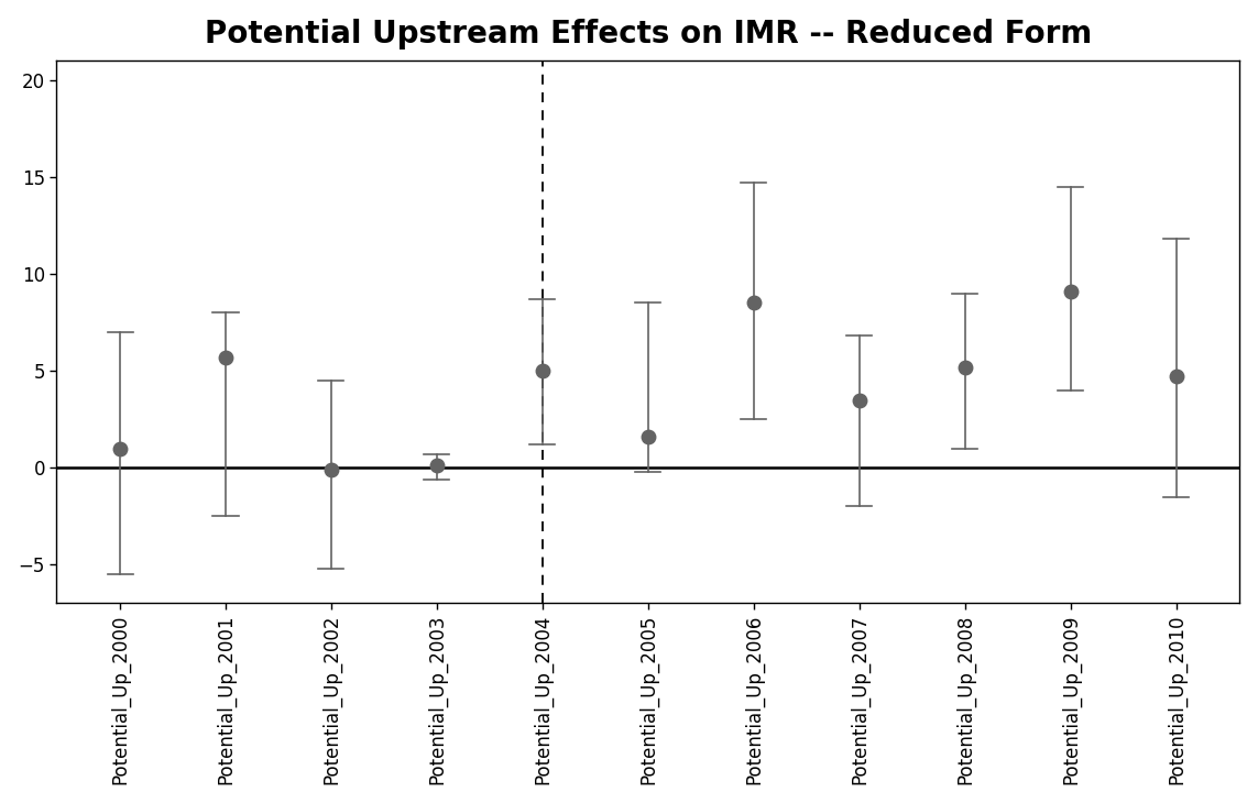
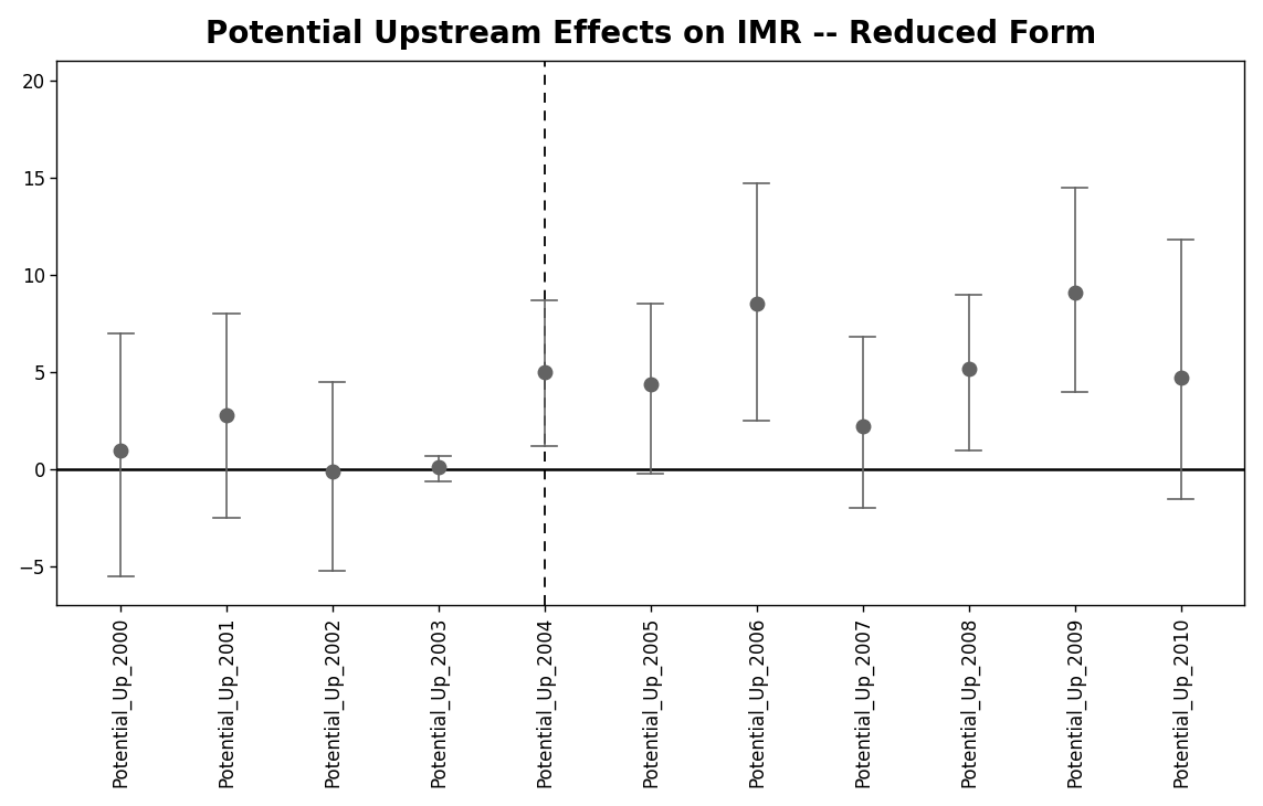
Potential_Up_2001: 5.7 -> 2.8
Potential_Up_2005: 1.6 -> 4.4
Potential_Up_2007: 3.5 -> 2.2
